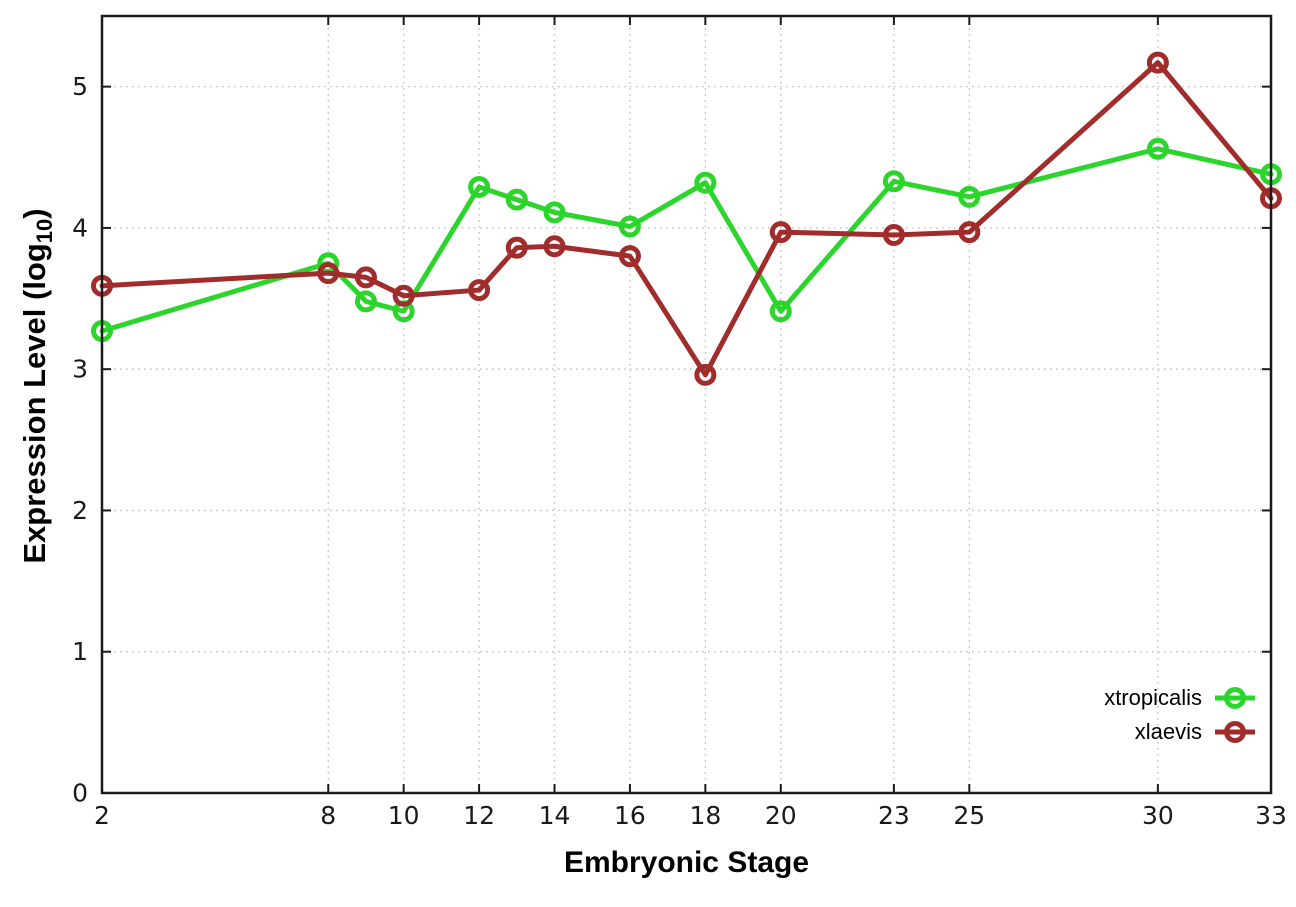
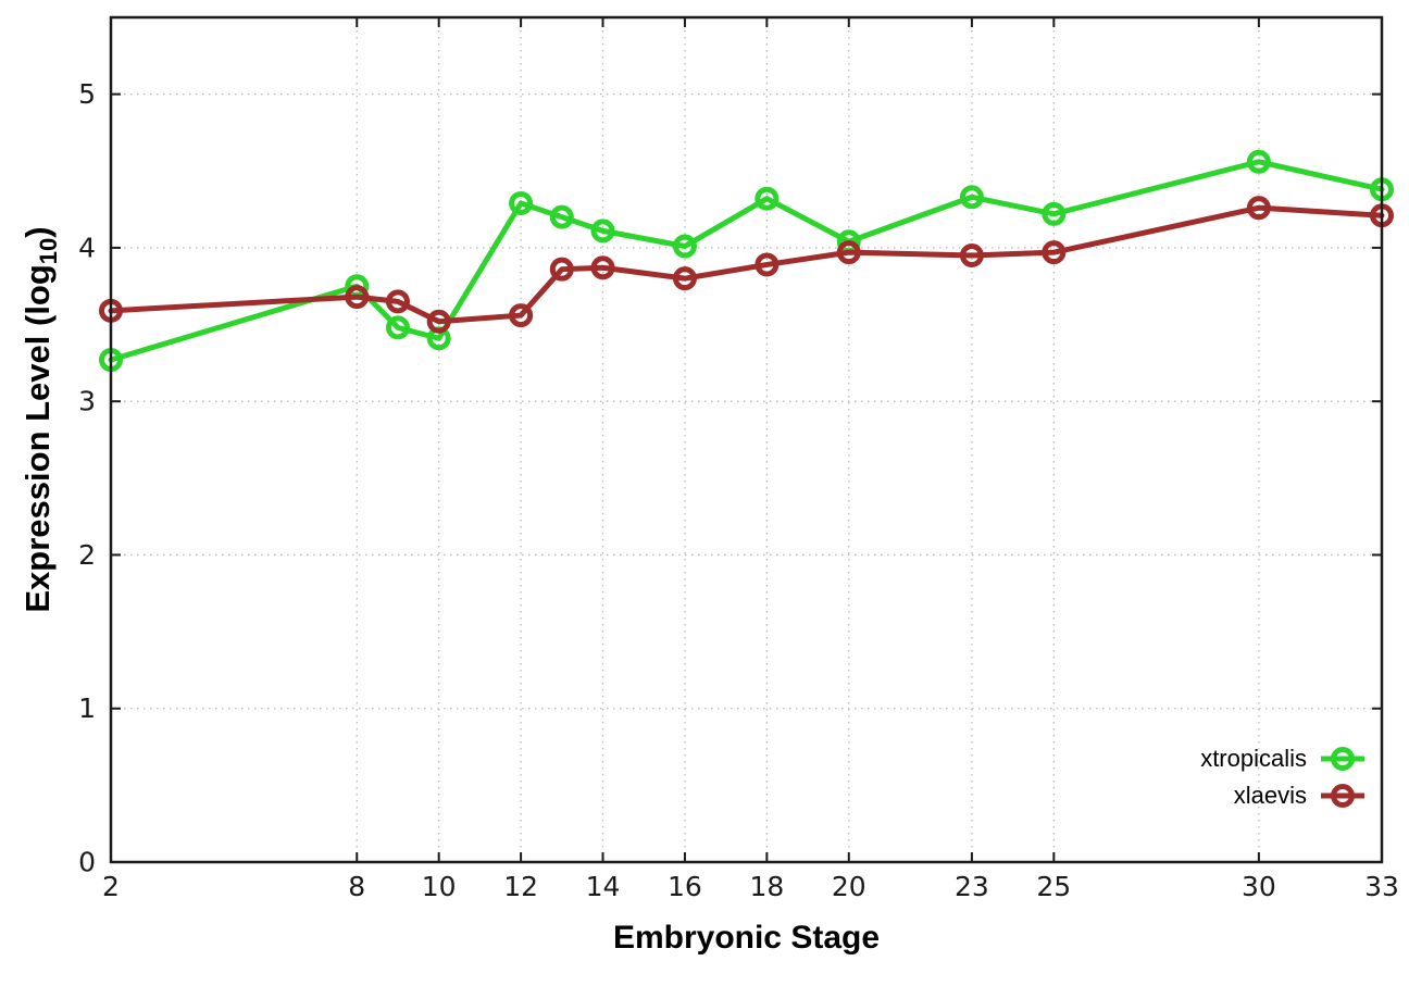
xlaevis/18: 2.96 -> 3.89
xtropicalis/20: 3.41 -> 4.04
xlaevis/30: 5.17 -> 4.26
